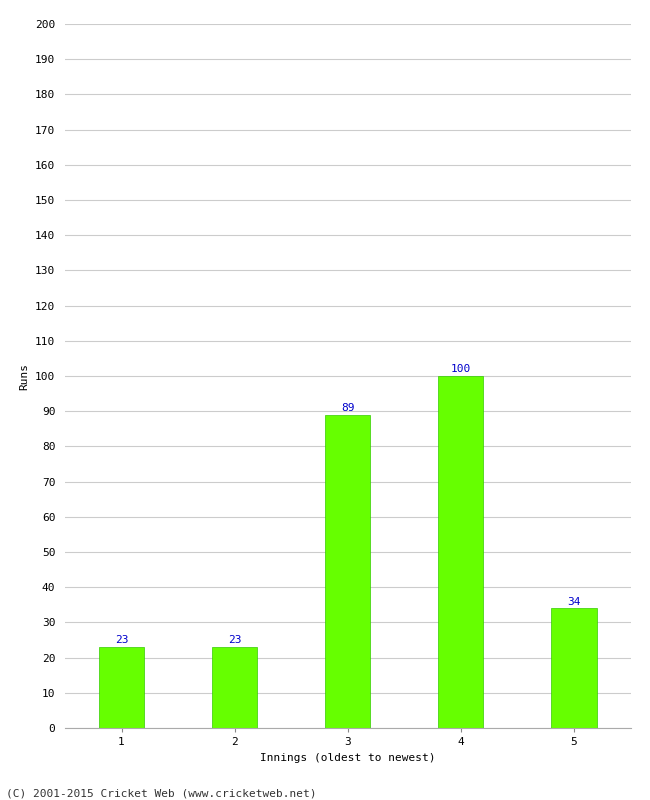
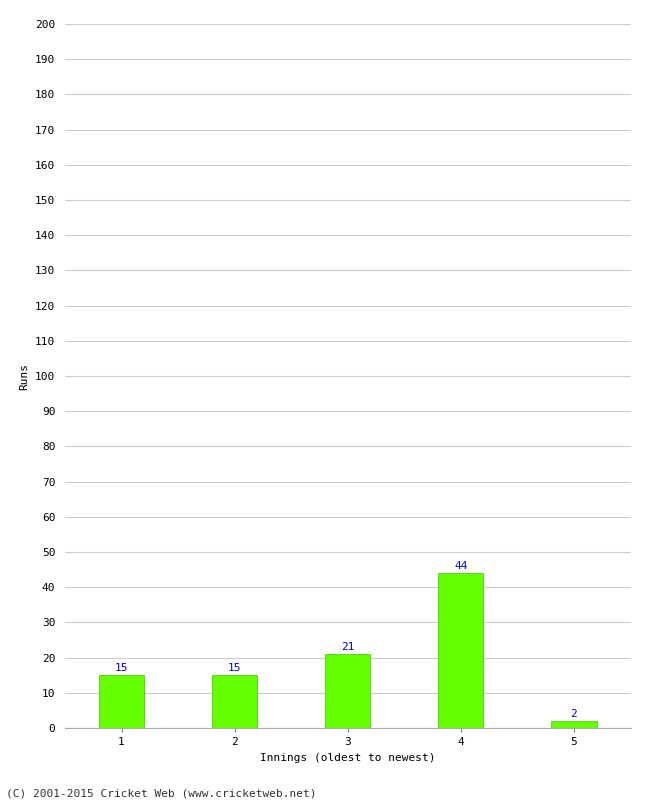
1: 23 -> 15
2: 23 -> 15
3: 89 -> 21
4: 100 -> 44
5: 34 -> 2
